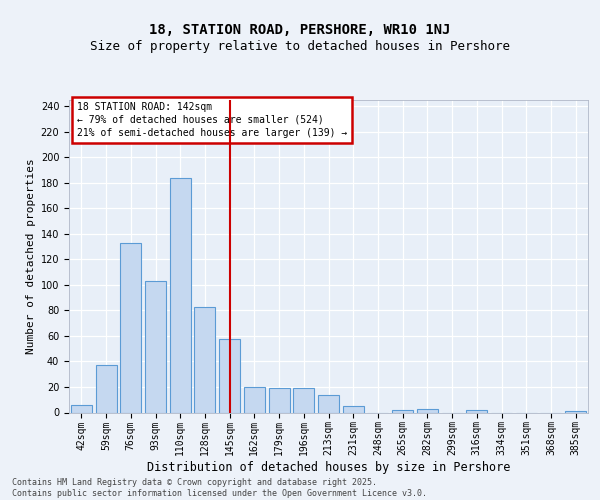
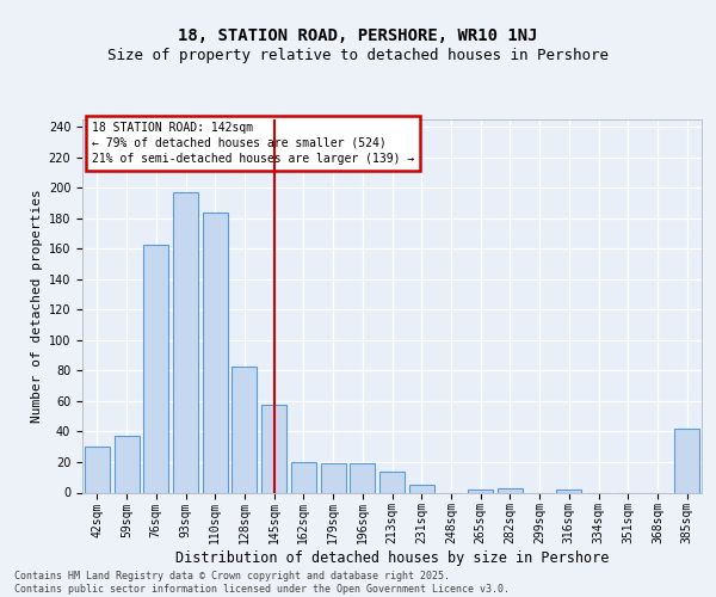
42sqm: 6 -> 30
76sqm: 133 -> 163
93sqm: 103 -> 197
385sqm: 1 -> 42
